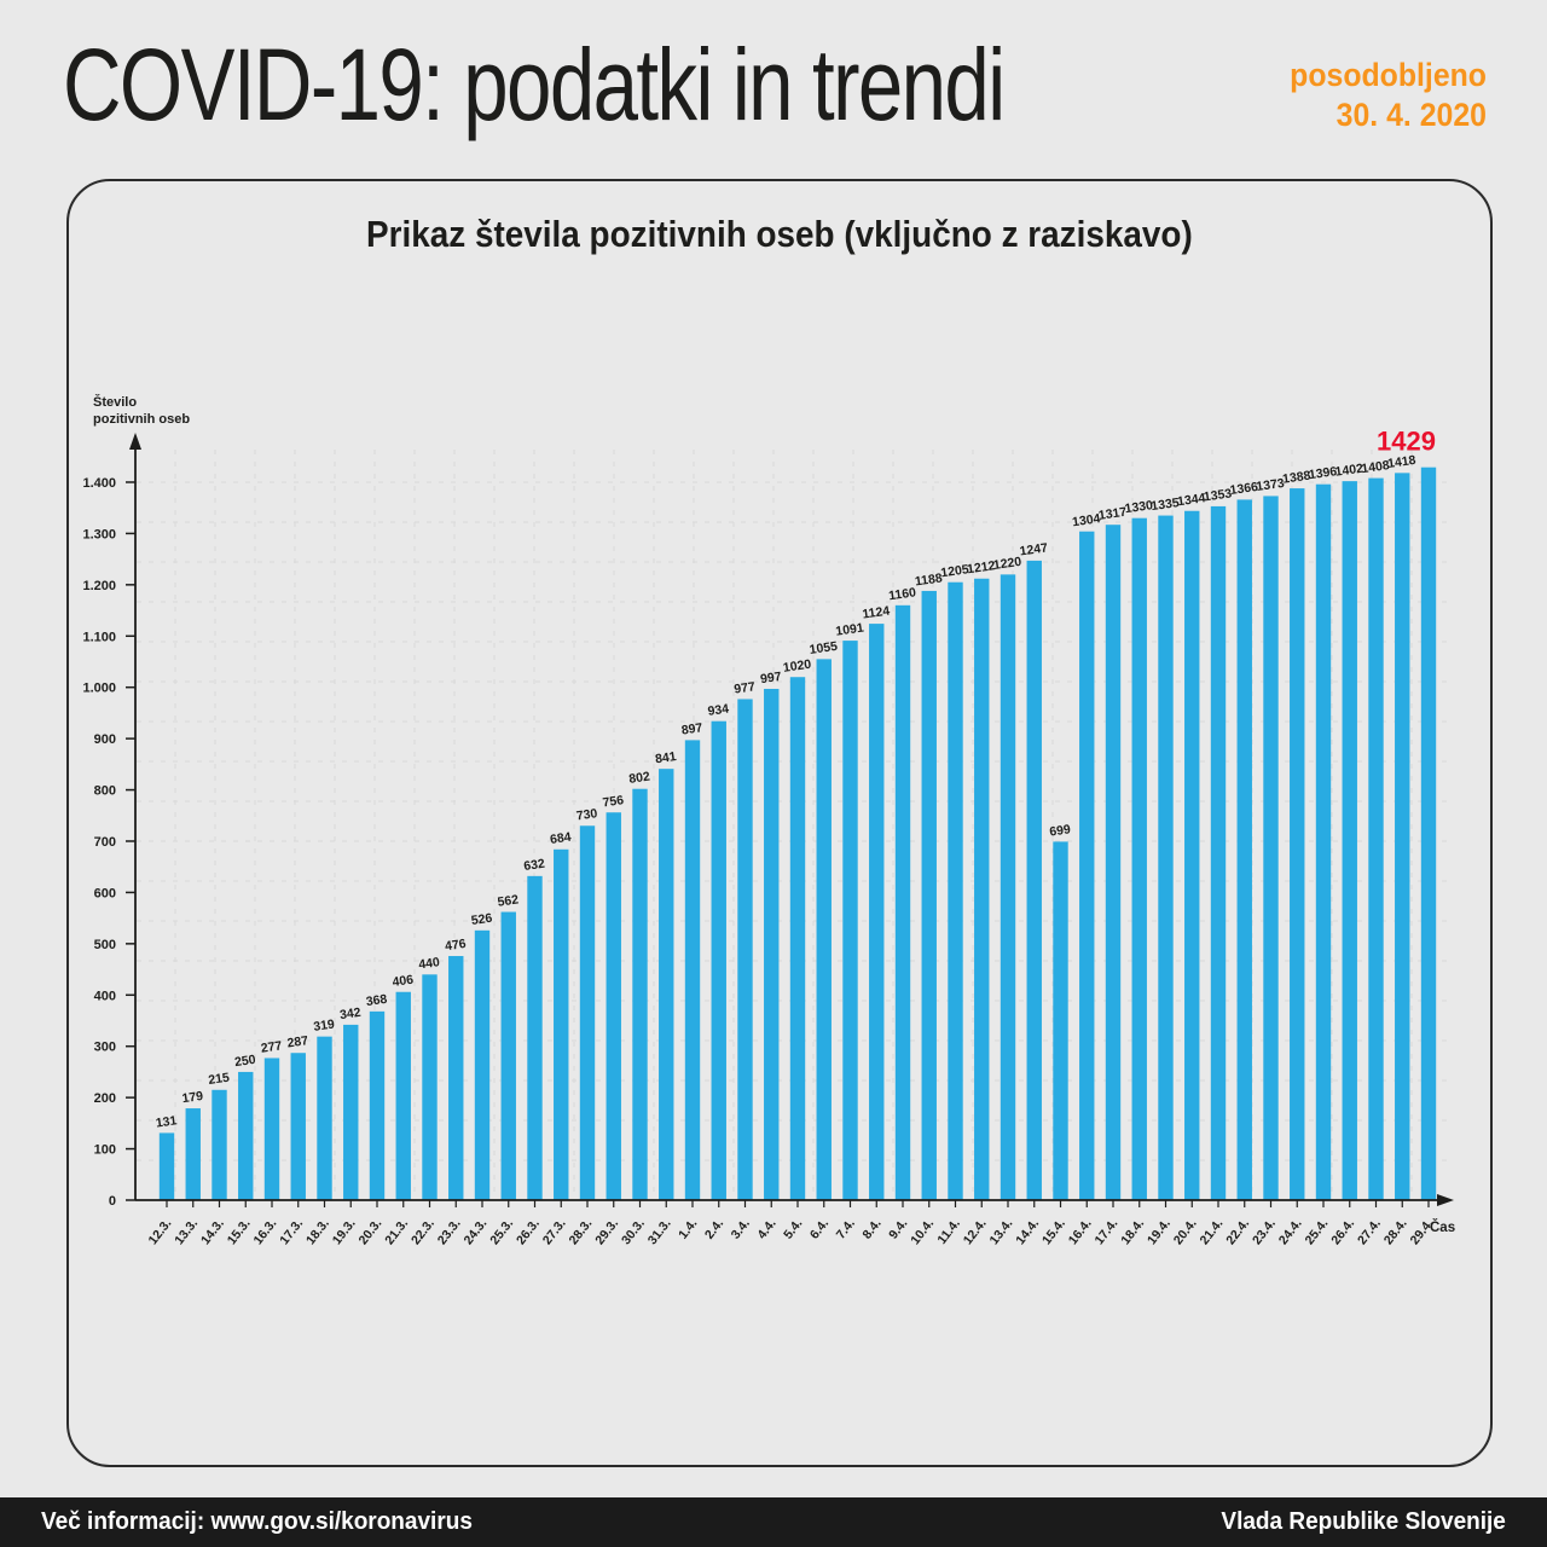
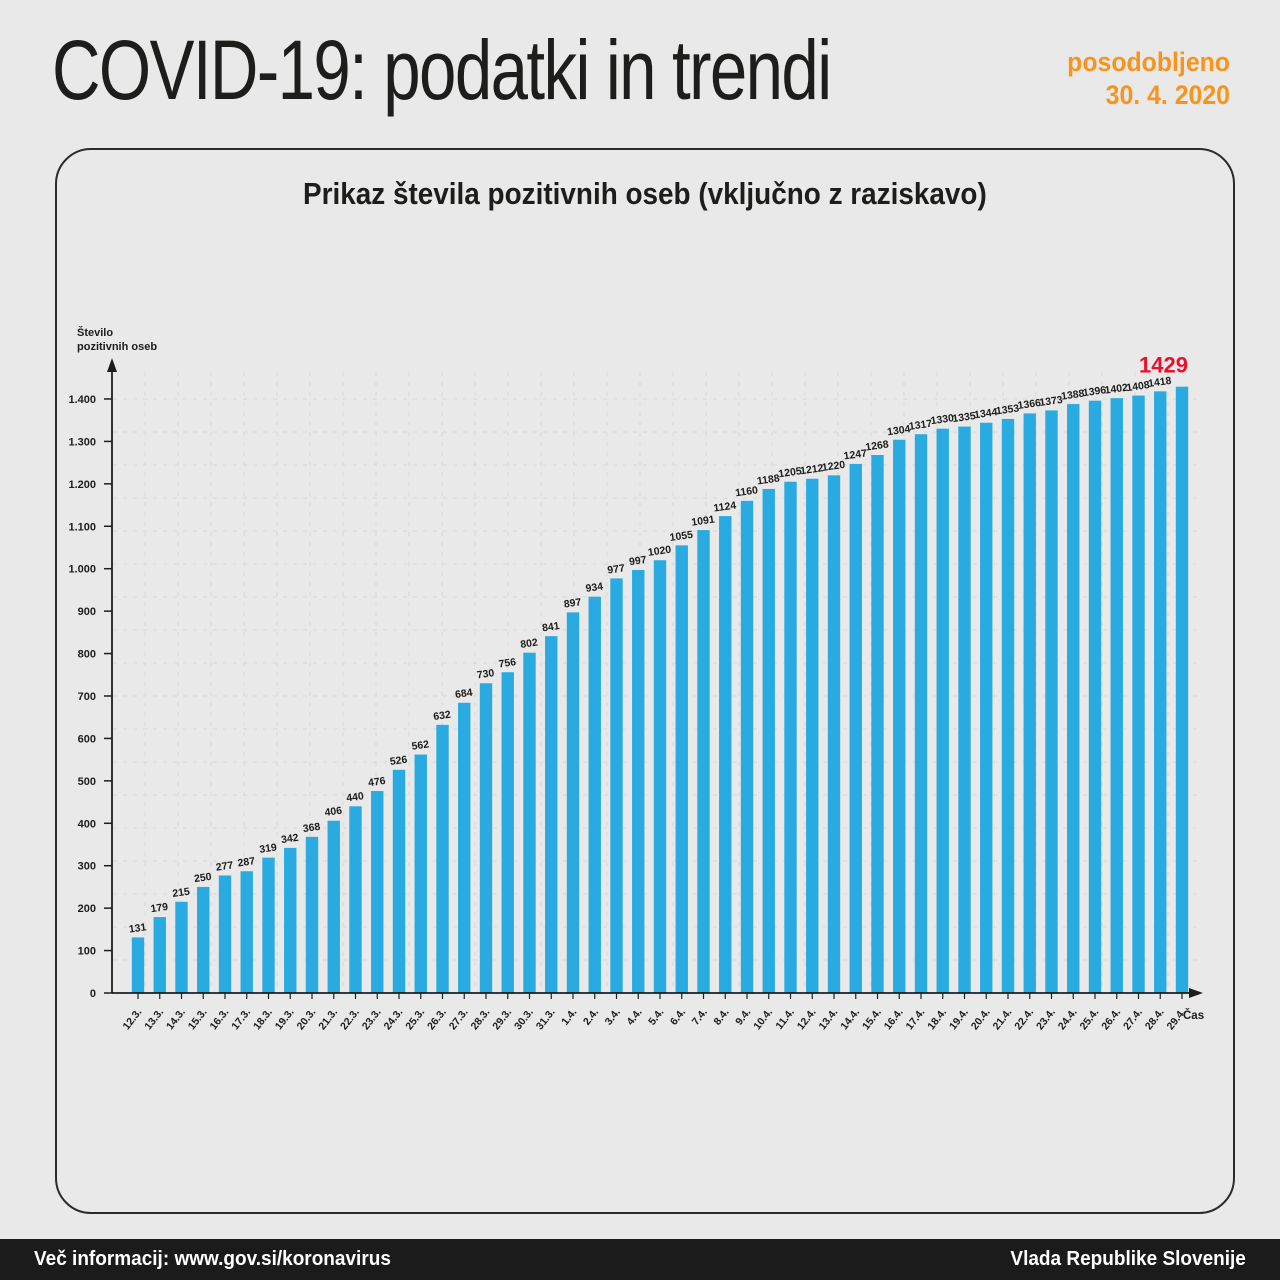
15.4.: 699 -> 1268
